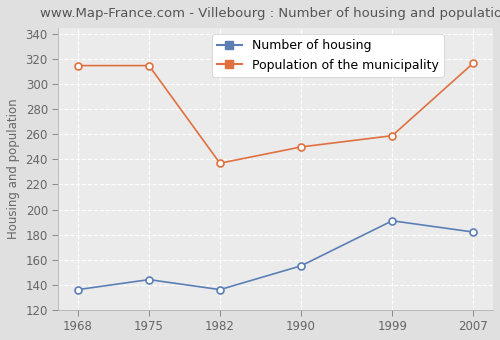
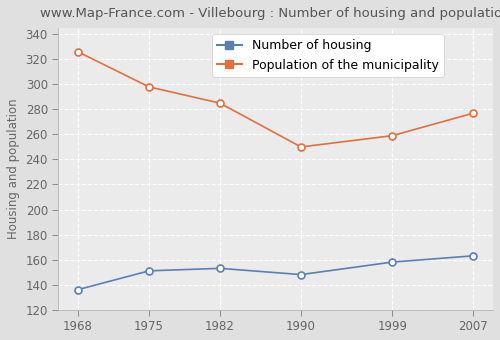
Population of the municipality/1968: 315 -> 326
Number of housing/1975: 144 -> 151
Population of the municipality/1975: 315 -> 298
Number of housing/1982: 136 -> 153
Population of the municipality/1982: 237 -> 285
Number of housing/1990: 155 -> 148
Number of housing/1999: 191 -> 158
Number of housing/2007: 182 -> 163
Population of the municipality/2007: 317 -> 277
